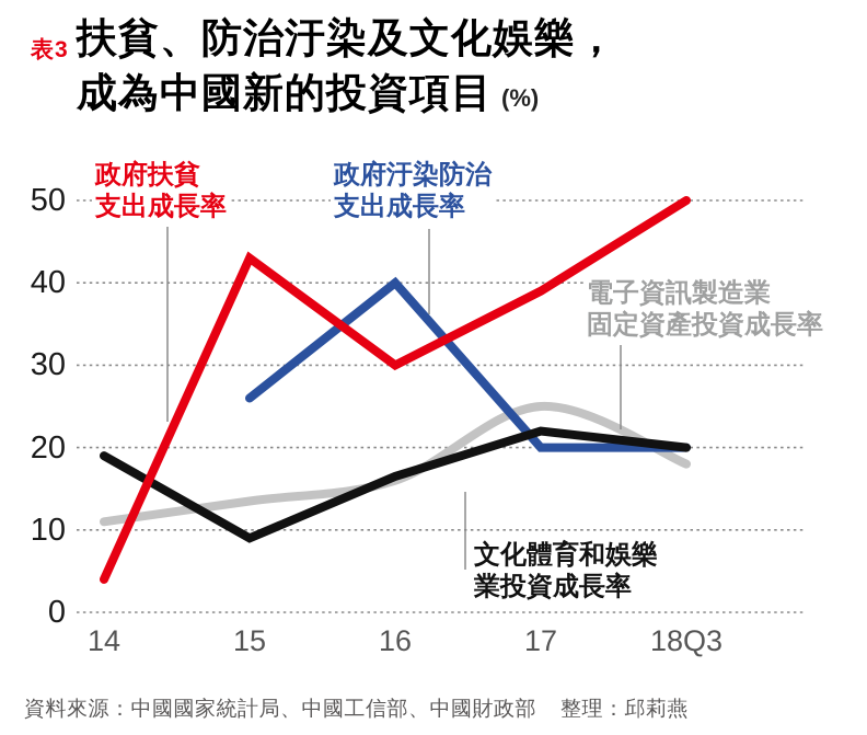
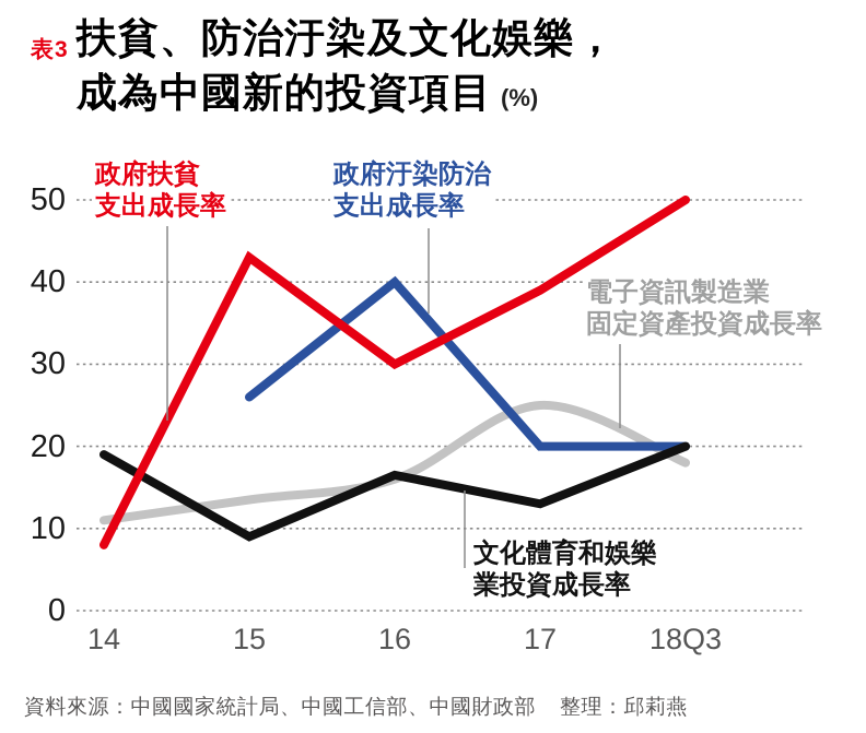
政府扶貧支出成長率/14: 4 -> 8
文化體育和娛樂業投資成長率/17: 22 -> 13
